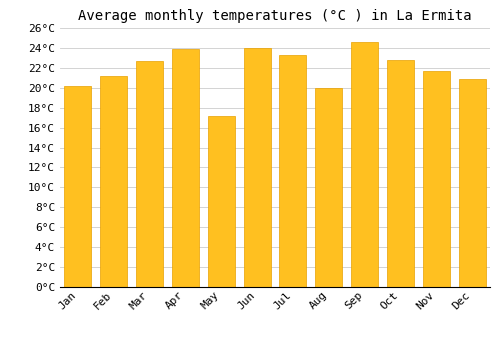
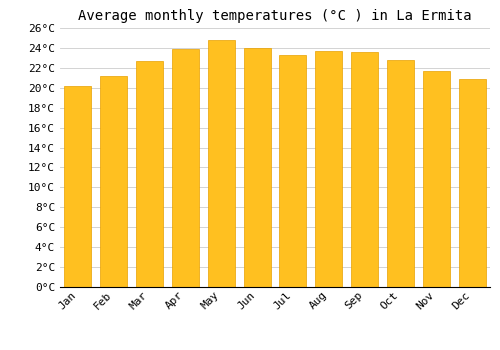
May: 17.2°C -> 24.8°C
Aug: 20.0°C -> 23.7°C
Sep: 24.6°C -> 23.6°C
